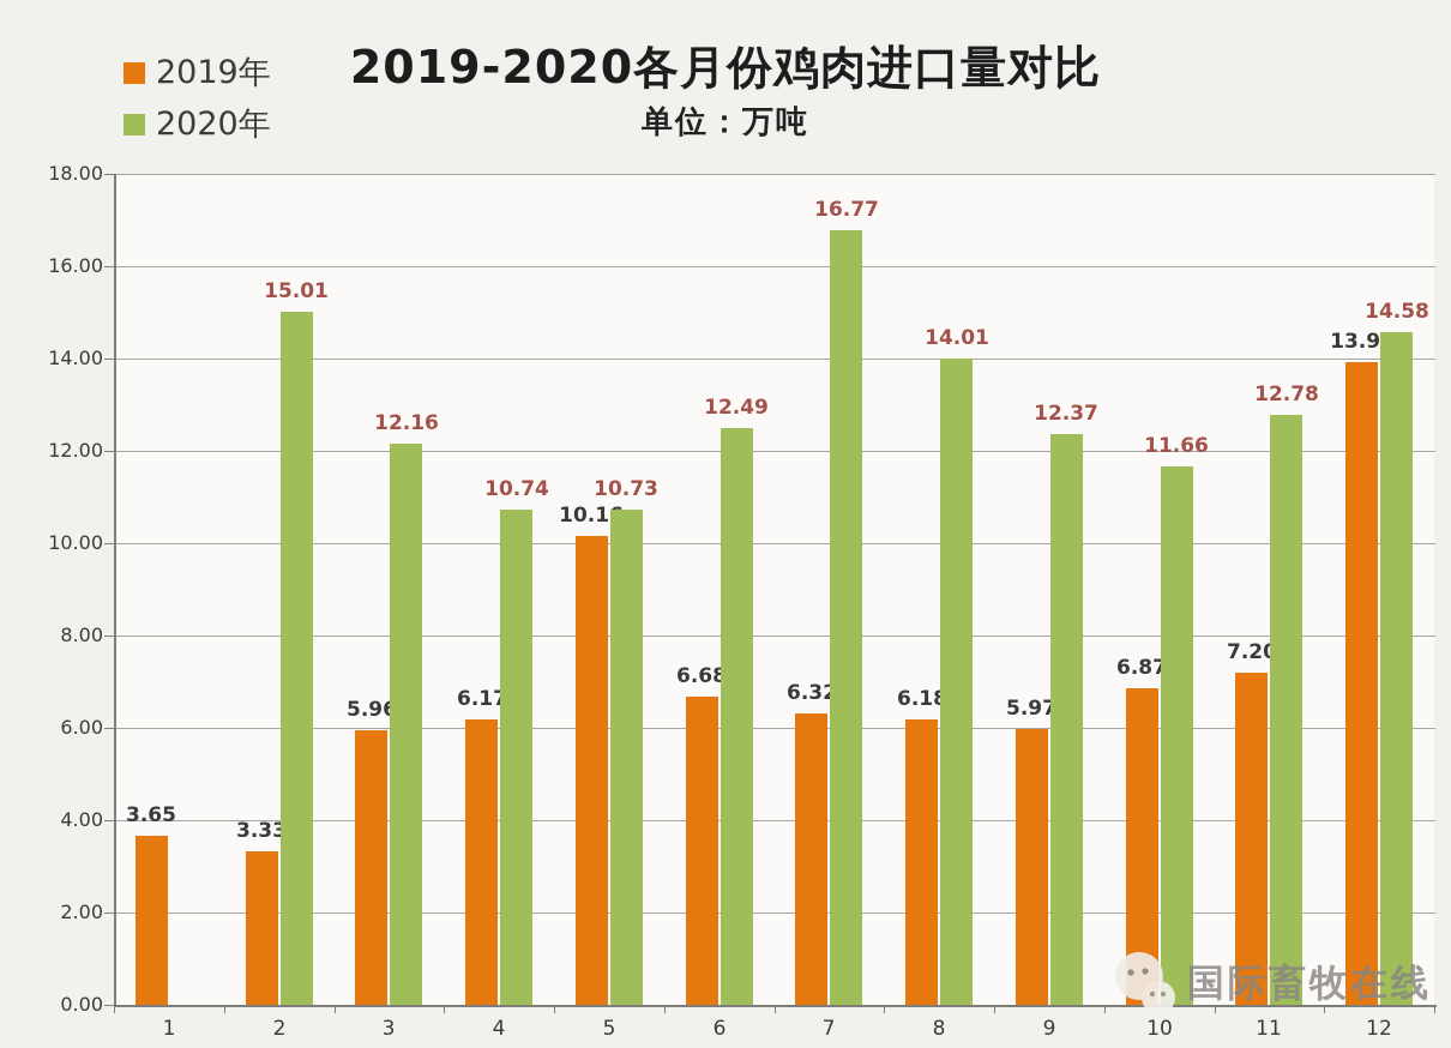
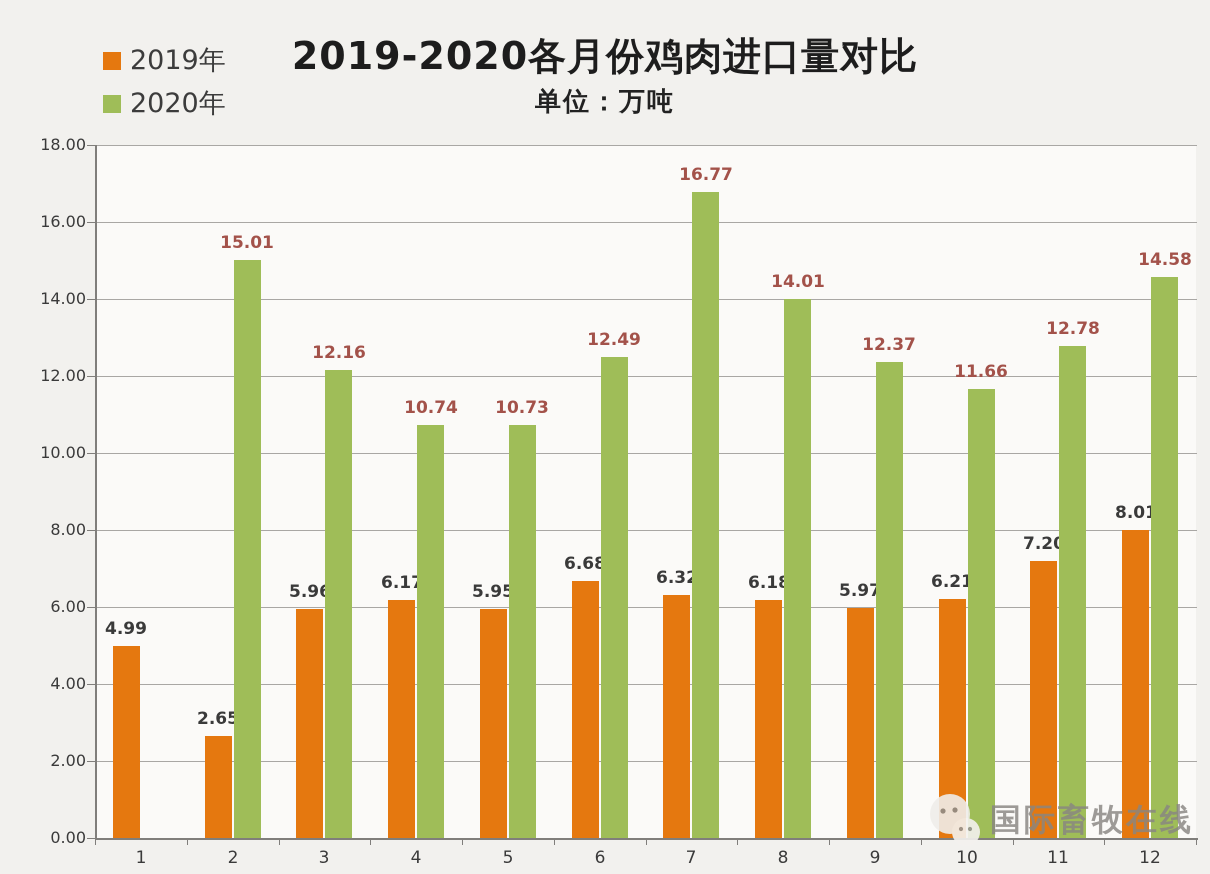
2019年/1: 3.65 -> 4.99
2019年/2: 3.33 -> 2.65
2019年/5: 10.16 -> 5.95
2019年/10: 6.87 -> 6.21
2019年/12: 13.93 -> 8.01
